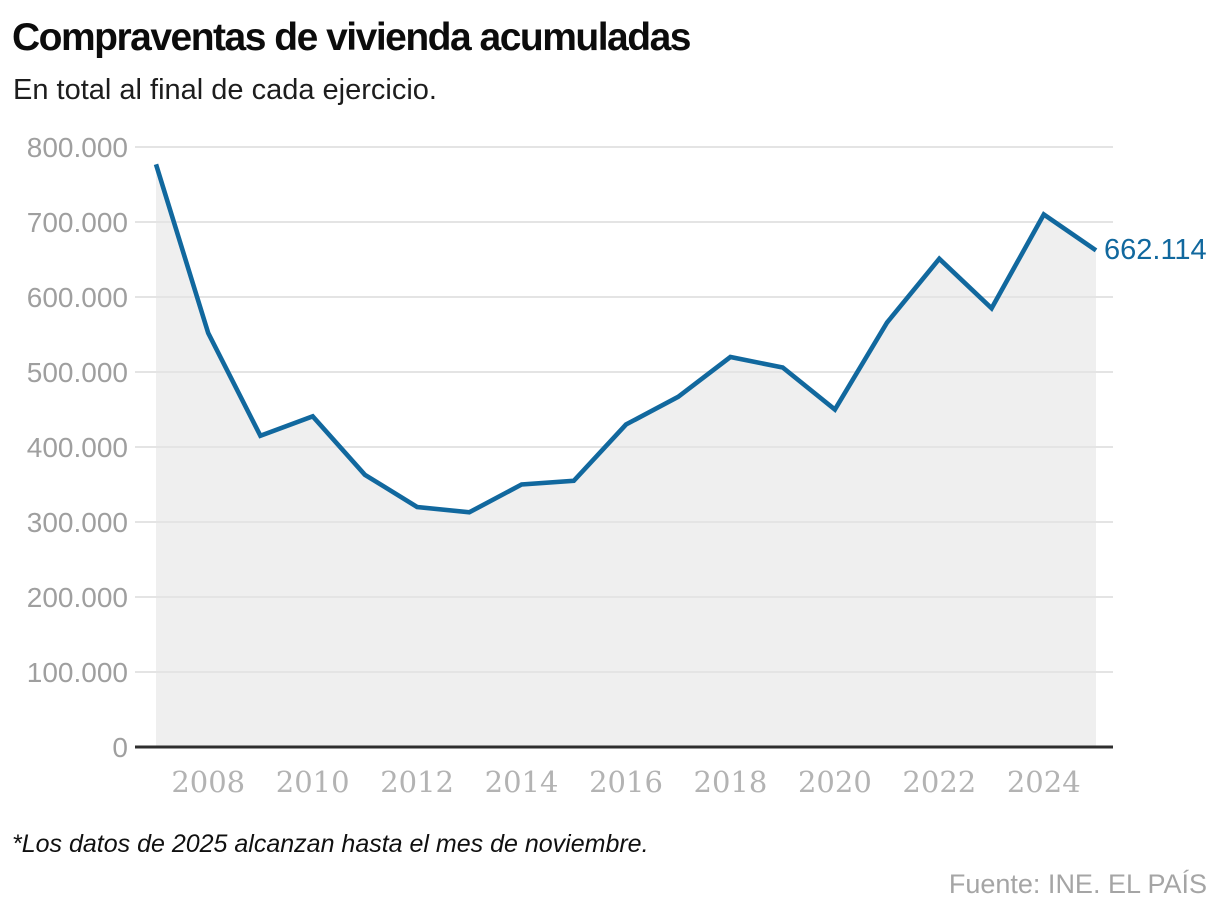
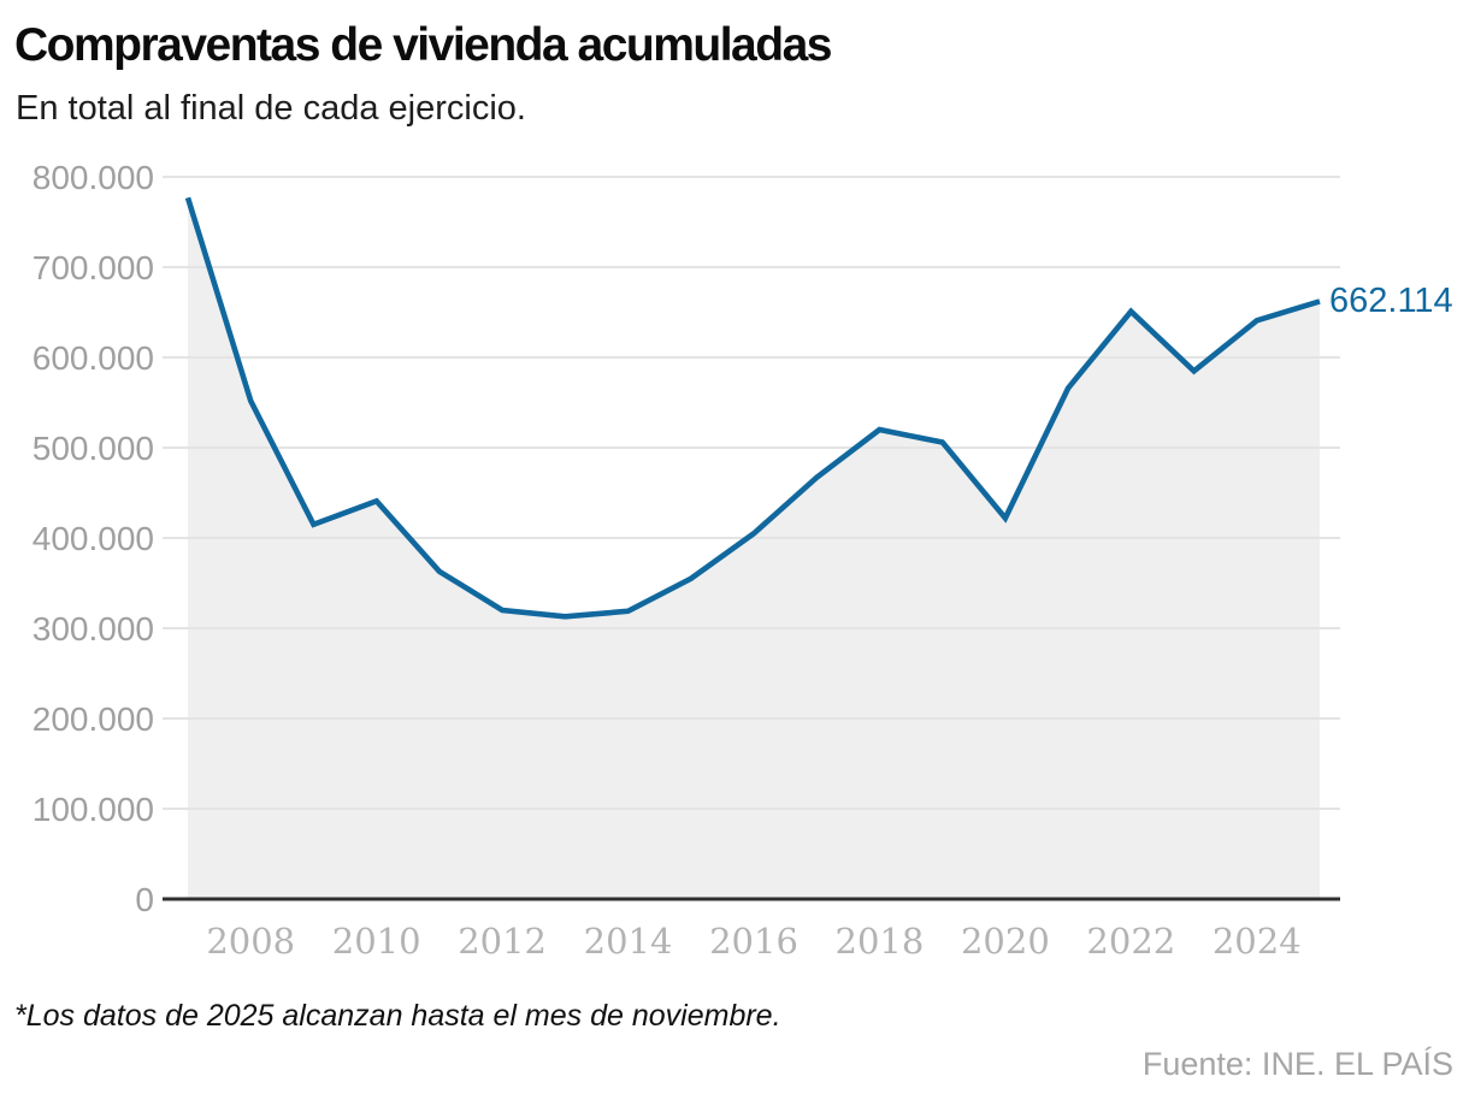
2014: 350000 -> 320000
2016: 430000 -> 400000
2020: 450000 -> 420000
2024: 710000 -> 640000
